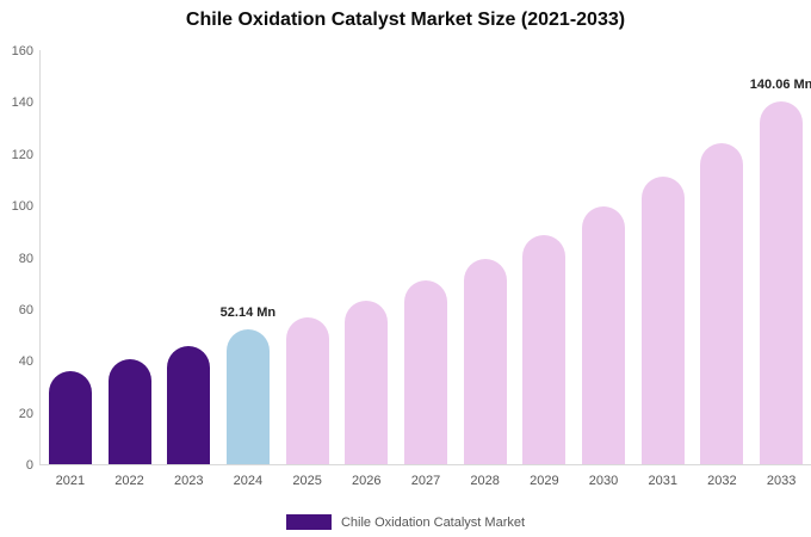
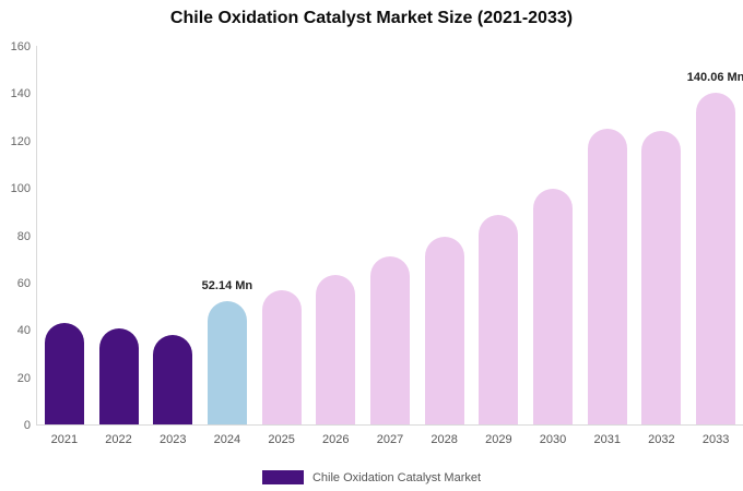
2021: 36 -> 43
2023: 46 -> 38
2031: 111 -> 125
